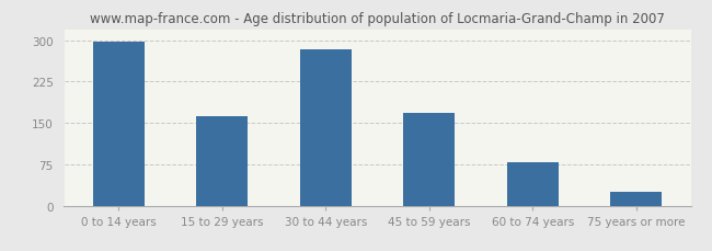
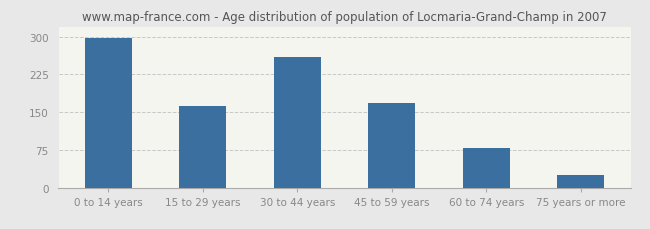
30 to 44 years: 283 -> 260
